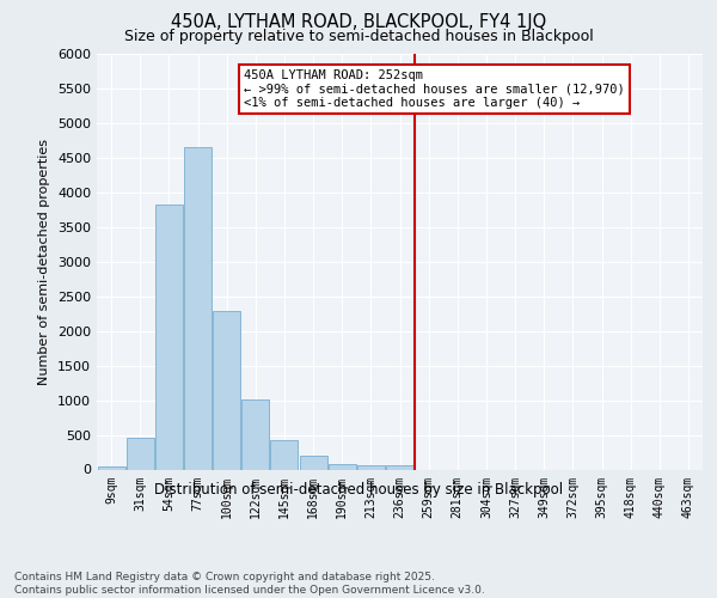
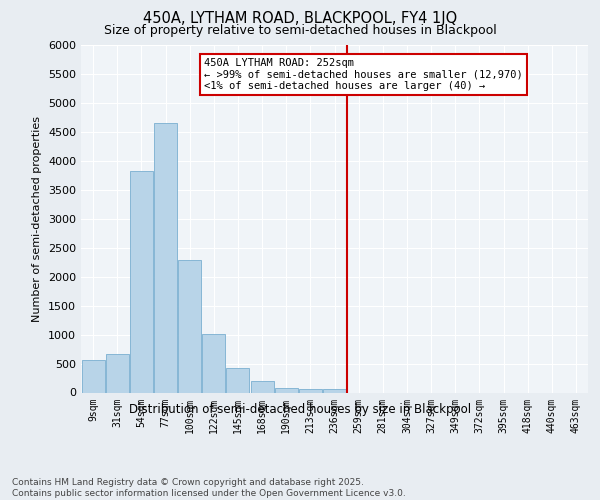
9sqm: 50 -> 560
31sqm: 460 -> 660
